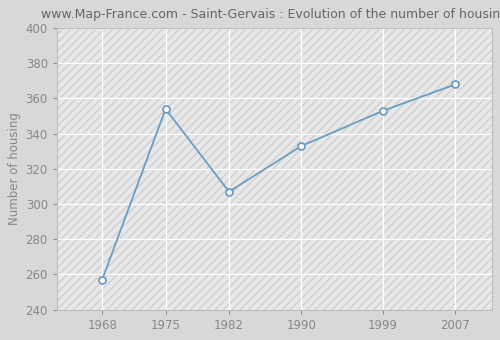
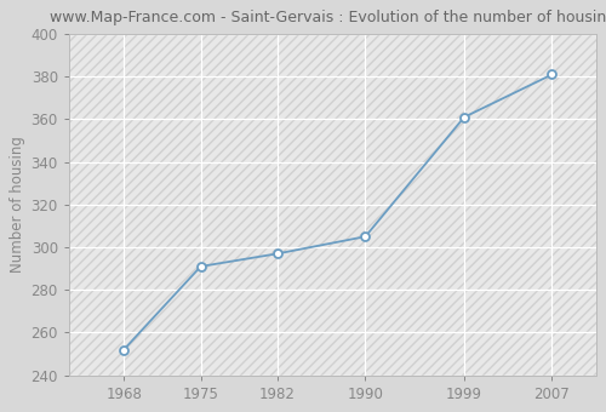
1968: 257 -> 252
1975: 354 -> 291
1982: 307 -> 297
1990: 333 -> 305
1999: 353 -> 361
2007: 368 -> 381
